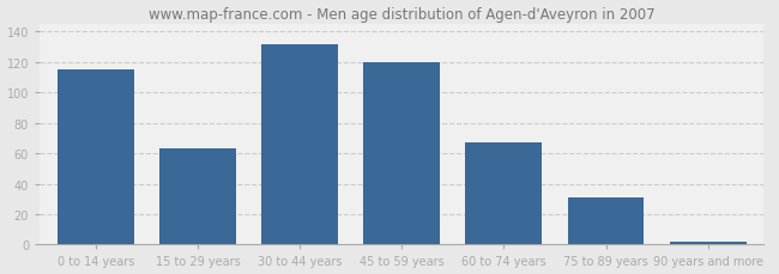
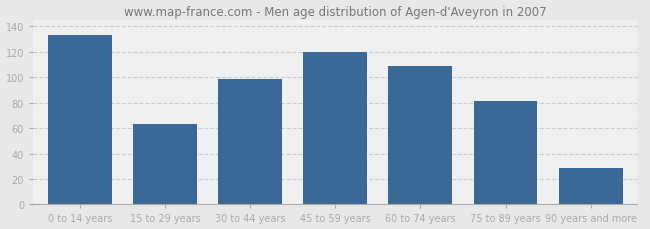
0 to 14 years: 115 -> 133
30 to 44 years: 132 -> 99
60 to 74 years: 67 -> 109
75 to 89 years: 31 -> 81
90 years and more: 2 -> 29
